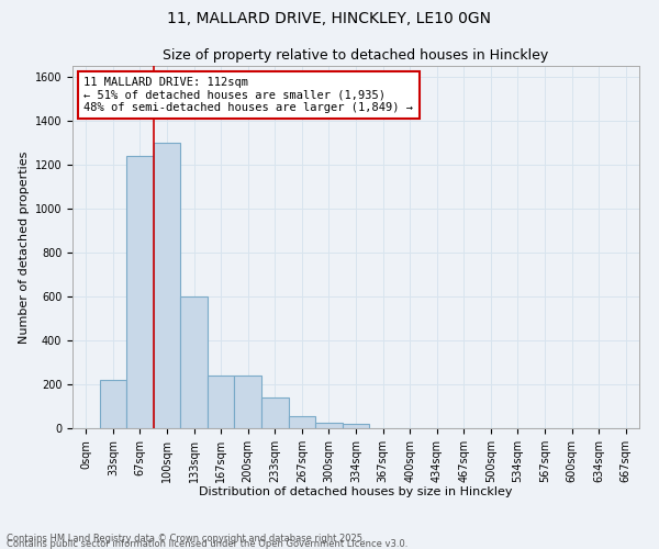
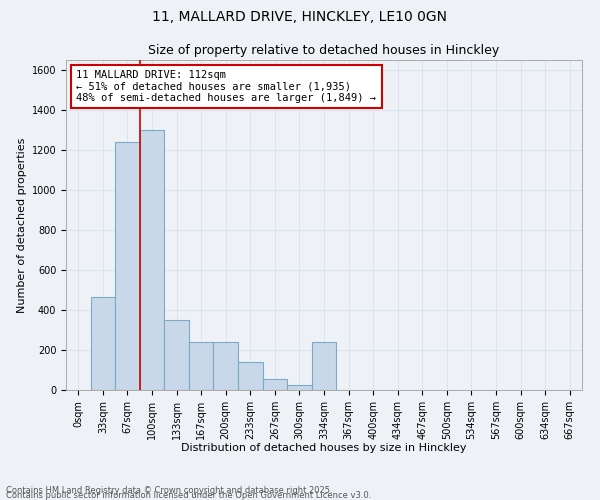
33sqm: 220 -> 465
133sqm: 600 -> 350
334sqm: 20 -> 240
